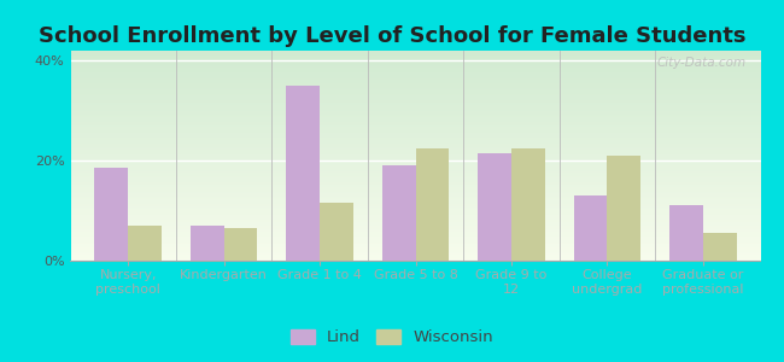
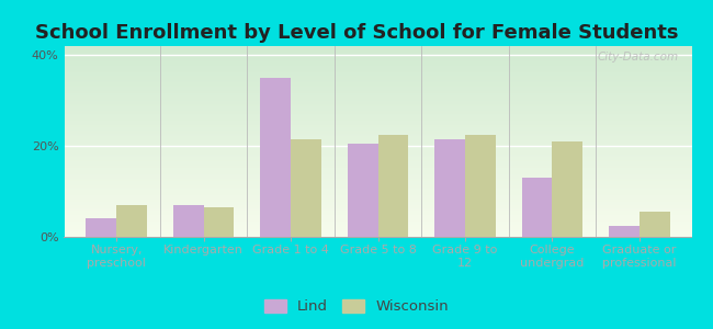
Lind/Nursery, preschool: 18.5% -> 4.0%
Wisconsin/Grade 1 to 4: 11.5% -> 21.5%
Lind/Grade 5 to 8: 19.0% -> 20.5%
Lind/Graduate or professional: 11.0% -> 2.5%
